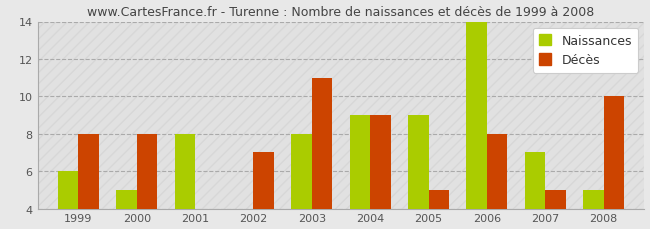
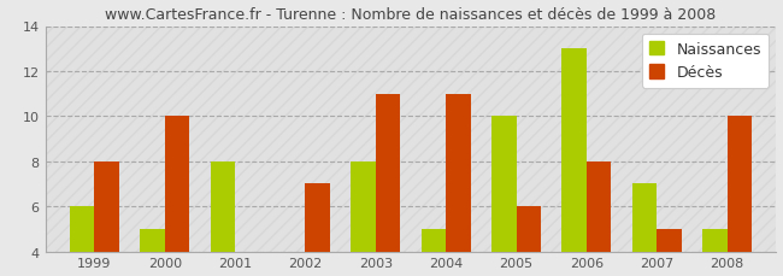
Décès/2000: 8 -> 10
Naissances/2004: 9 -> 5
Décès/2004: 9 -> 11
Naissances/2005: 9 -> 10
Décès/2005: 5 -> 6
Naissances/2006: 14 -> 13
